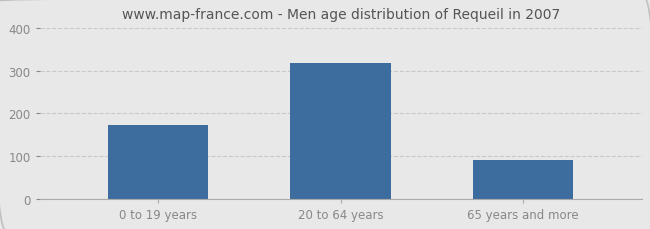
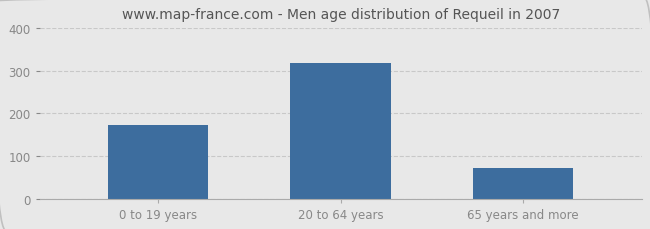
65 years and more: 90 -> 71
